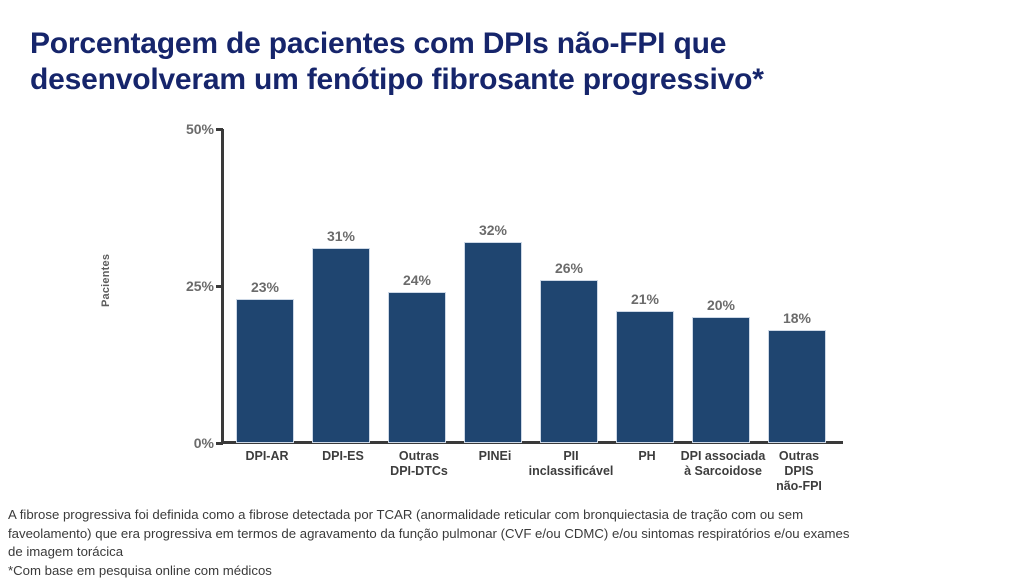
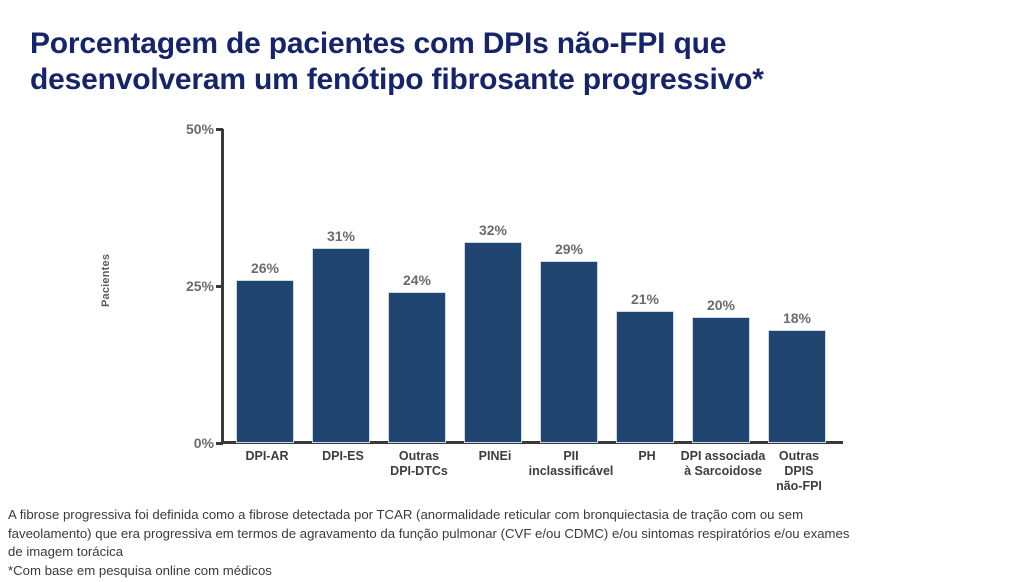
DPI-AR: 23% -> 26%
PII inclassificável: 26% -> 29%
